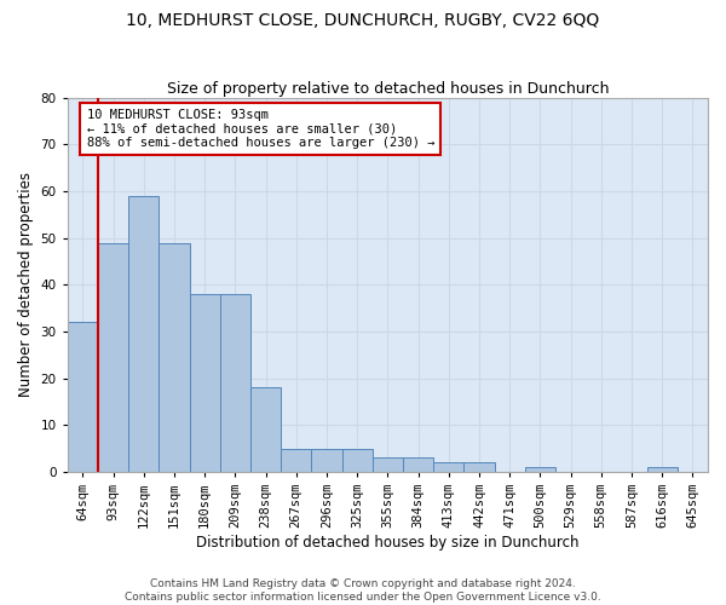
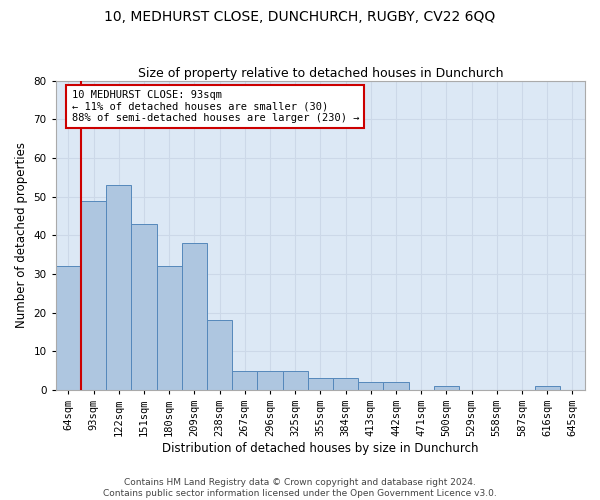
122sqm: 59 -> 53
151sqm: 49 -> 43
180sqm: 38 -> 32
